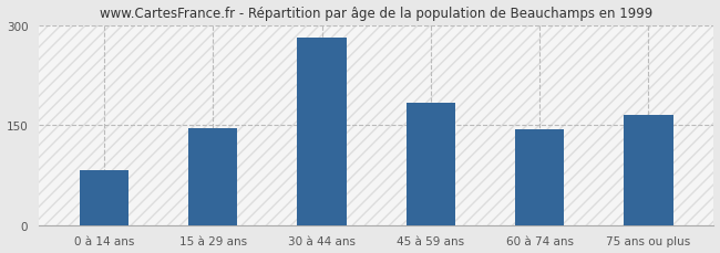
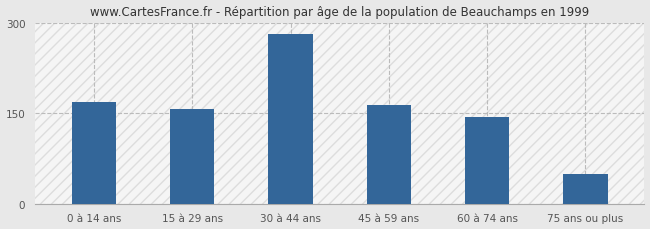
0 à 14 ans: 82 -> 168
15 à 29 ans: 146 -> 157
45 à 59 ans: 184 -> 163
75 ans ou plus: 166 -> 50
